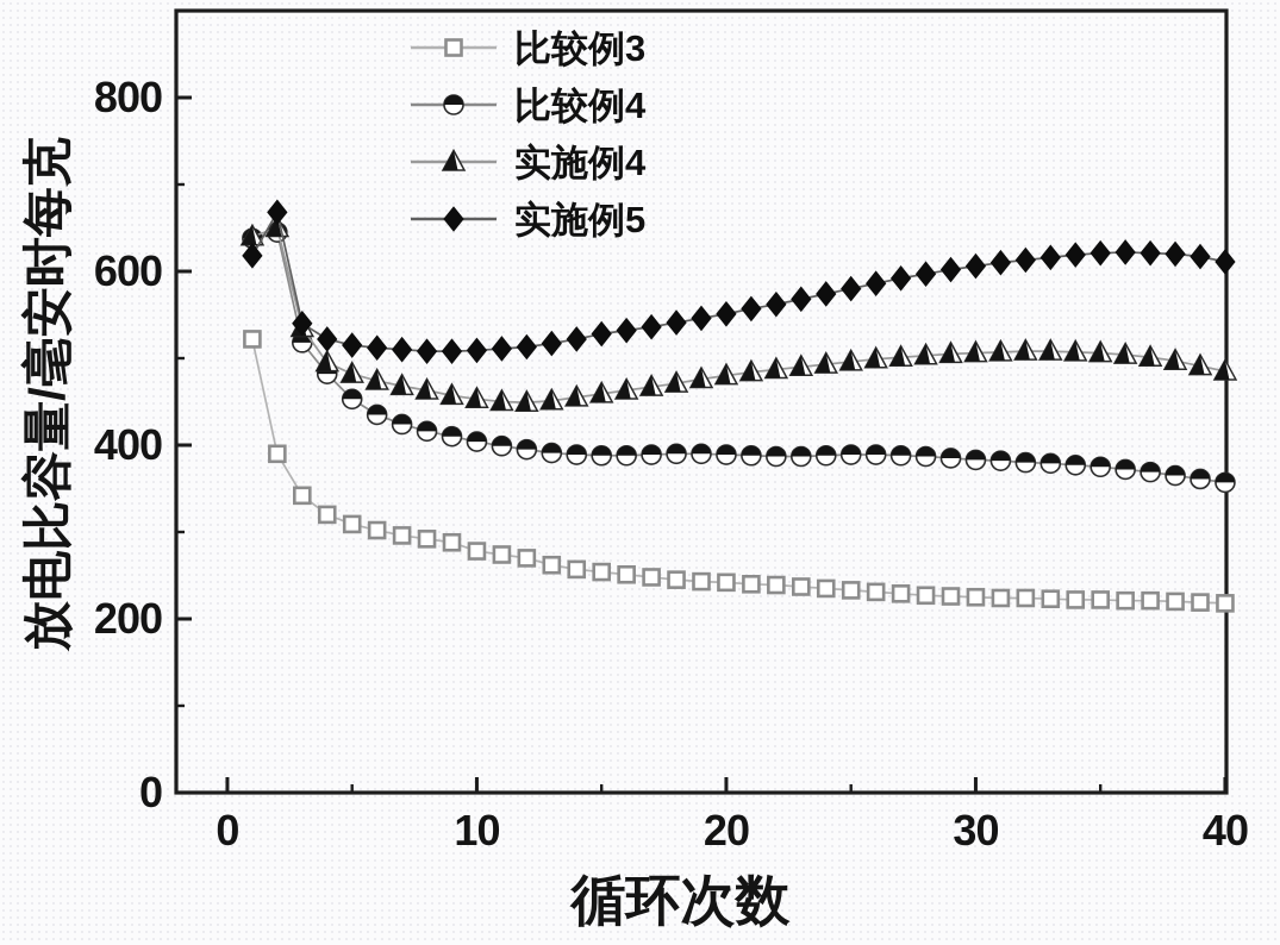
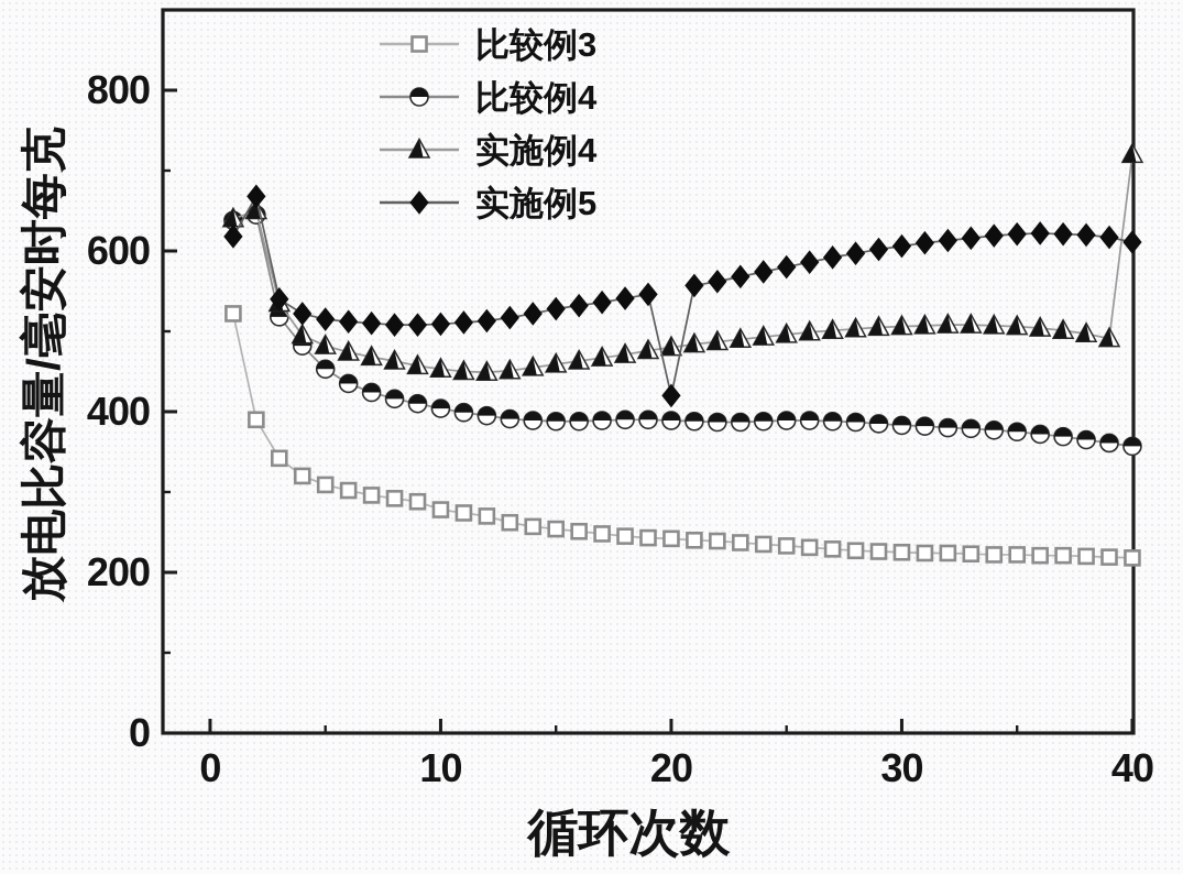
实施例5/20: 550 -> 420
实施例4/40: 480 -> 720
